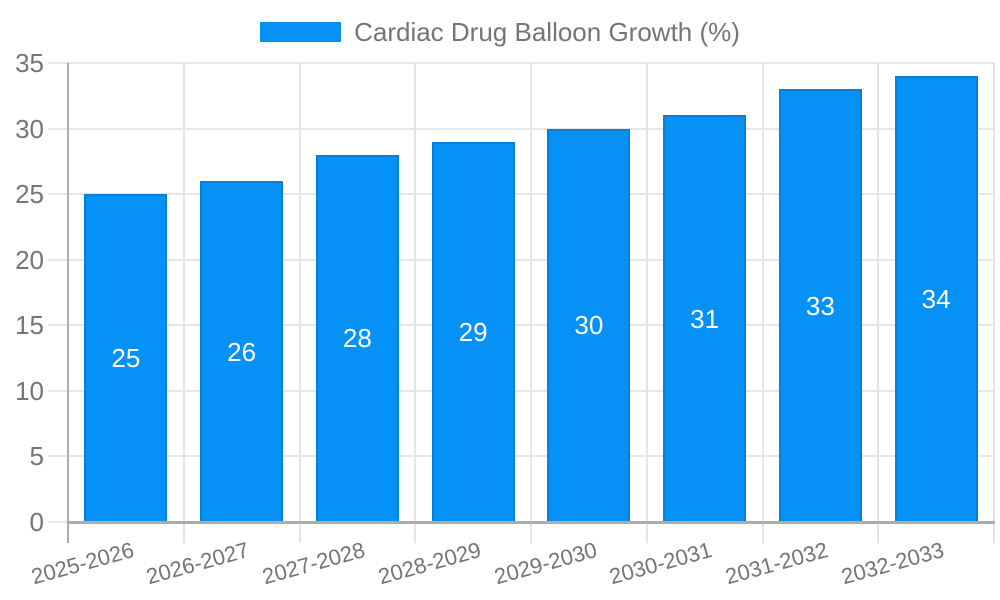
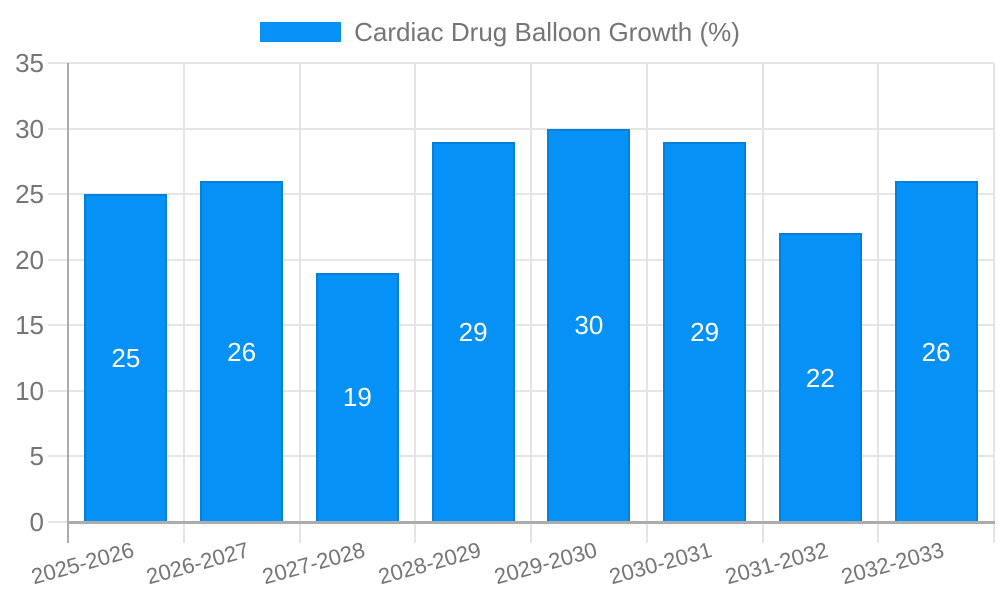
2027-2028: 28 -> 19
2030-2031: 31 -> 29
2031-2032: 33 -> 22
2032-2033: 34 -> 26
